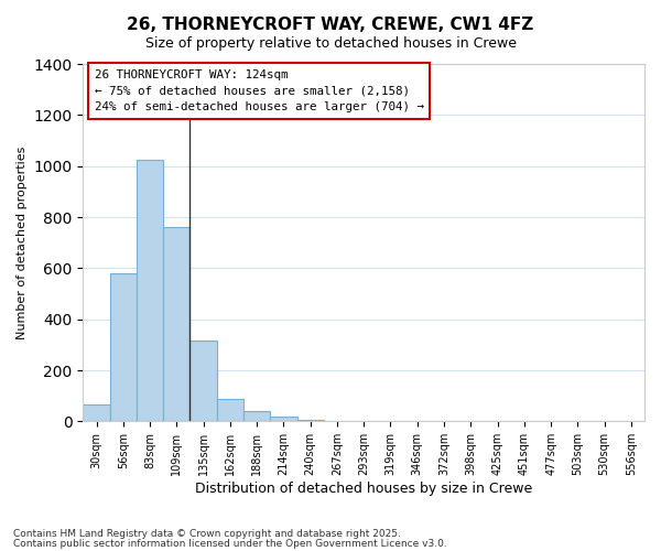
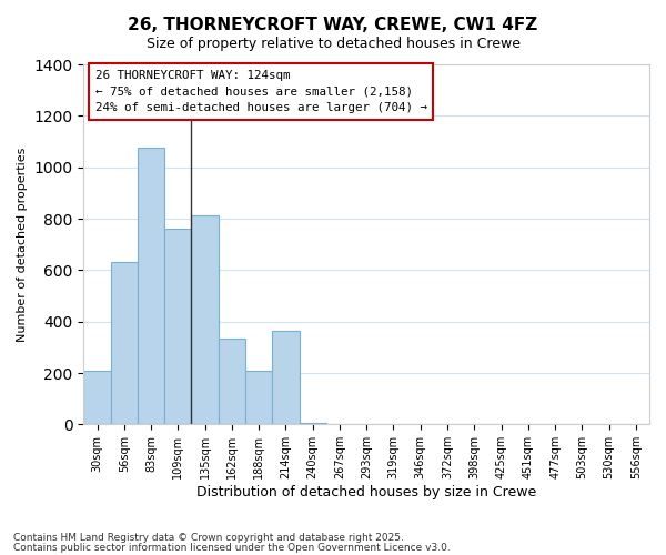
30sqm: 65 -> 210
56sqm: 580 -> 630
83sqm: 1025 -> 1075
135sqm: 315 -> 815
162sqm: 88 -> 335
188sqm: 40 -> 210
214sqm: 20 -> 365
